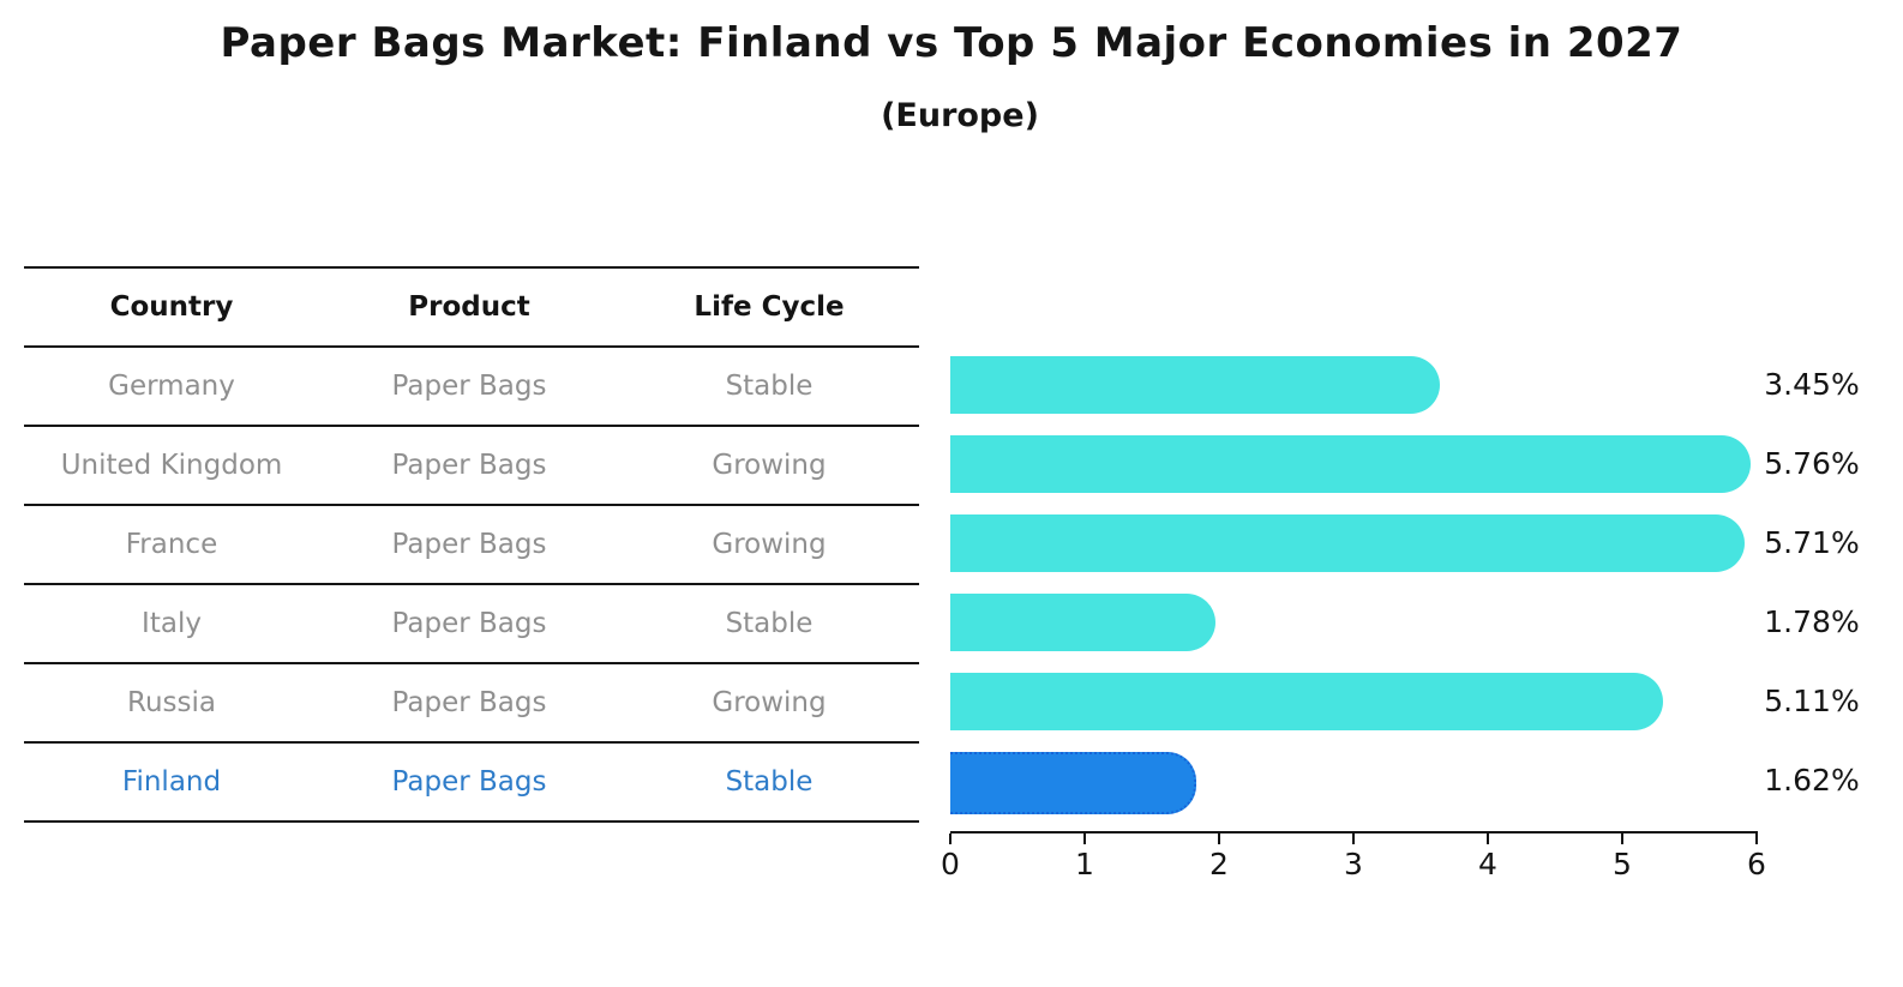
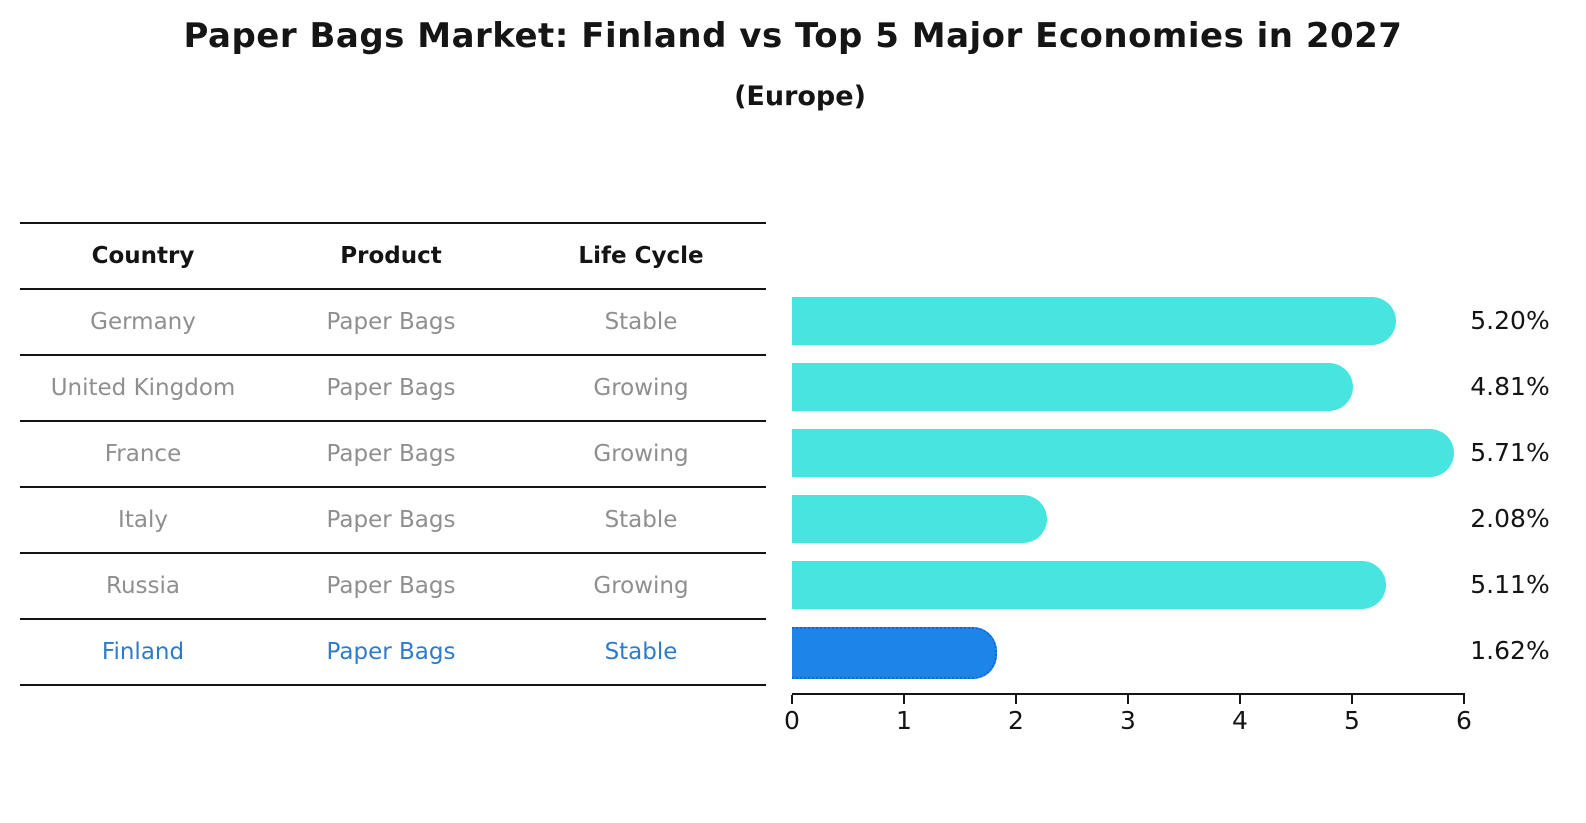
Germany: 3.45% -> 5.20%
United Kingdom: 5.76% -> 4.81%
Italy: 1.78% -> 2.08%
